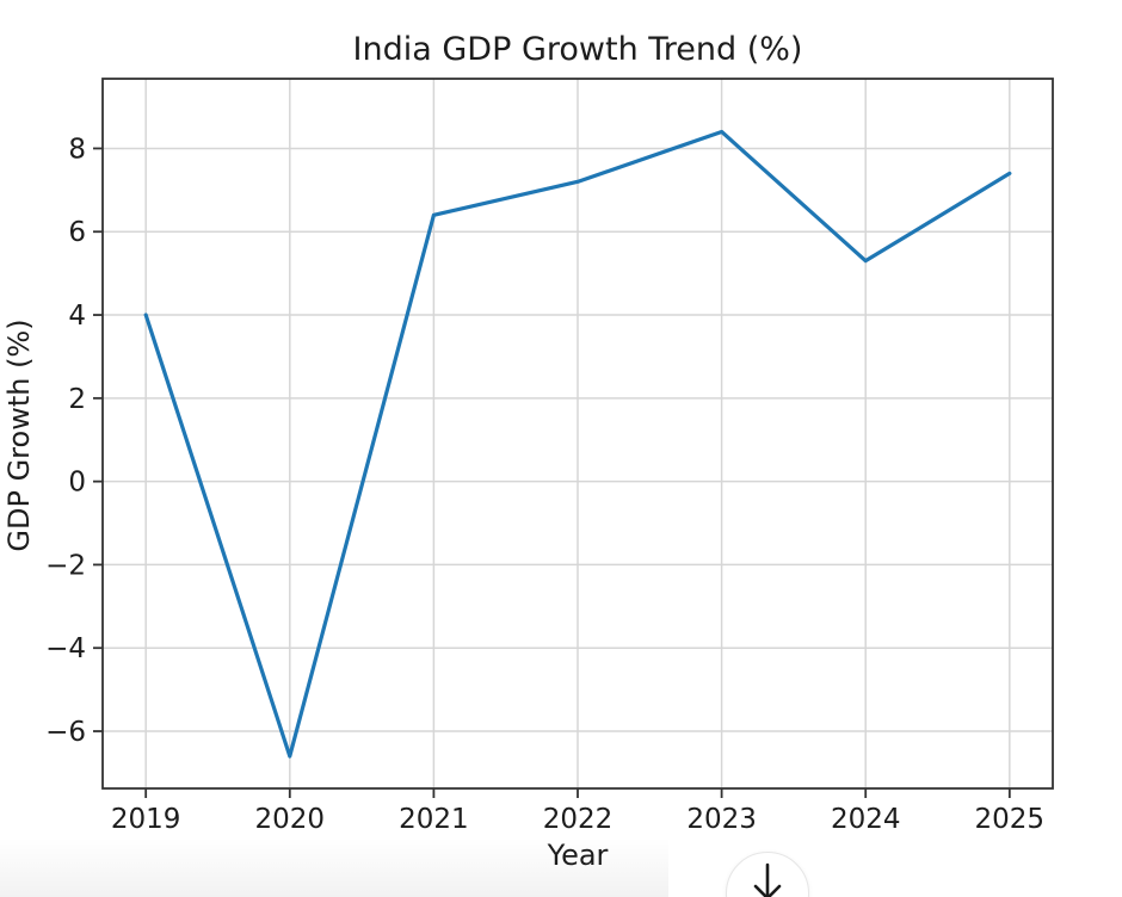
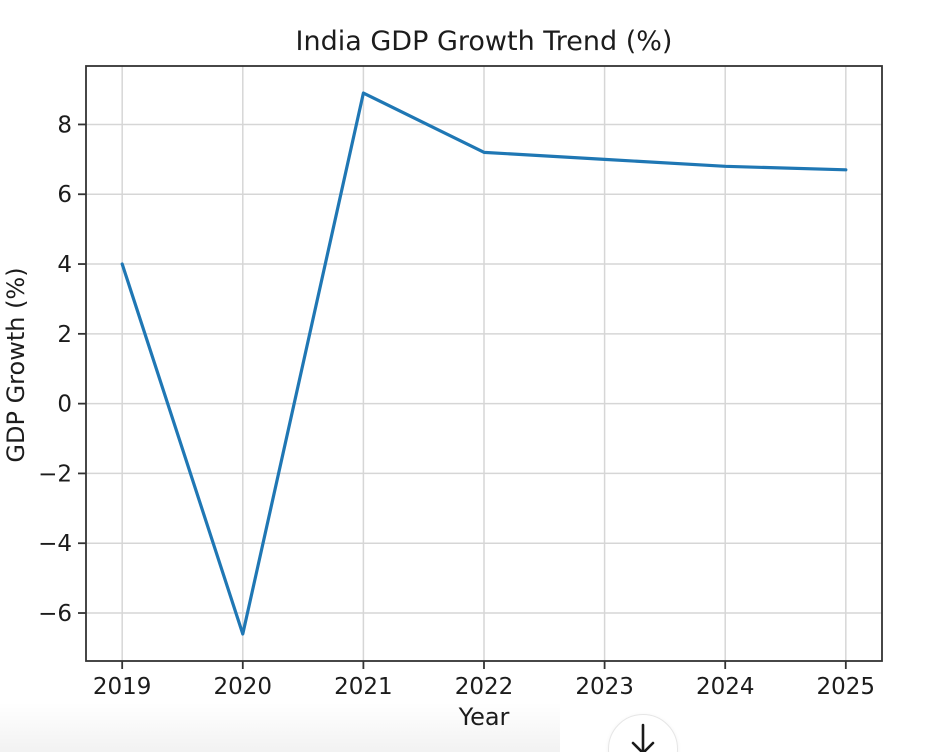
2021: 6.4 -> 8.9
2023: 8.4 -> 7.0
2024: 5.3 -> 6.8
2025: 7.4 -> 6.7
